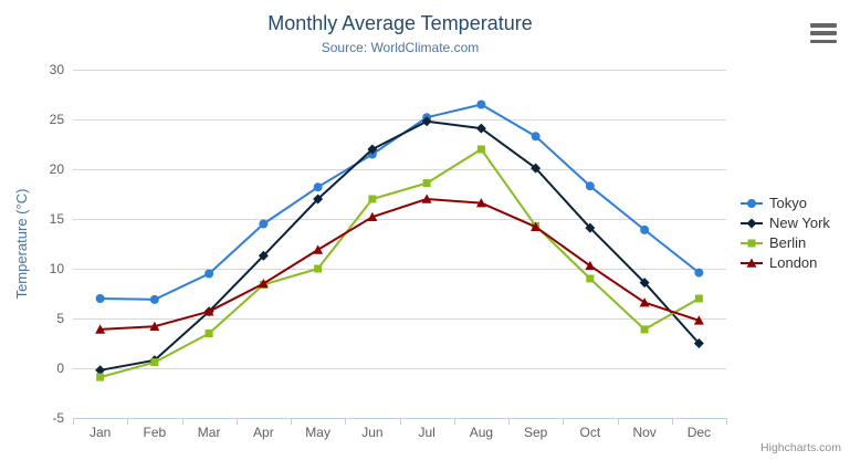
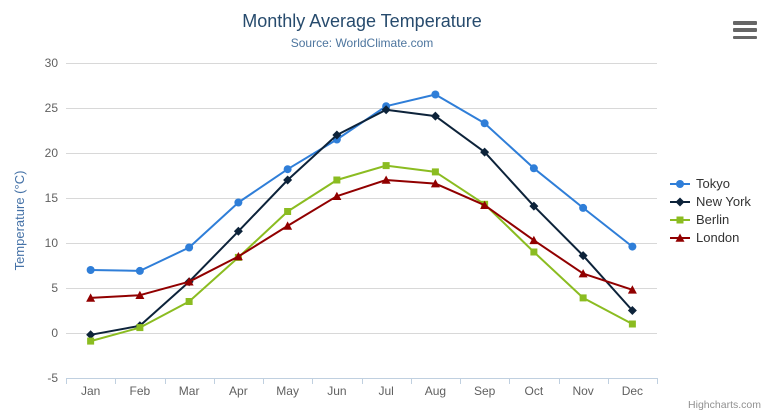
Berlin/May: 10 -> 14
Berlin/Aug: 22 -> 18
Berlin/Dec: 7 -> 1
